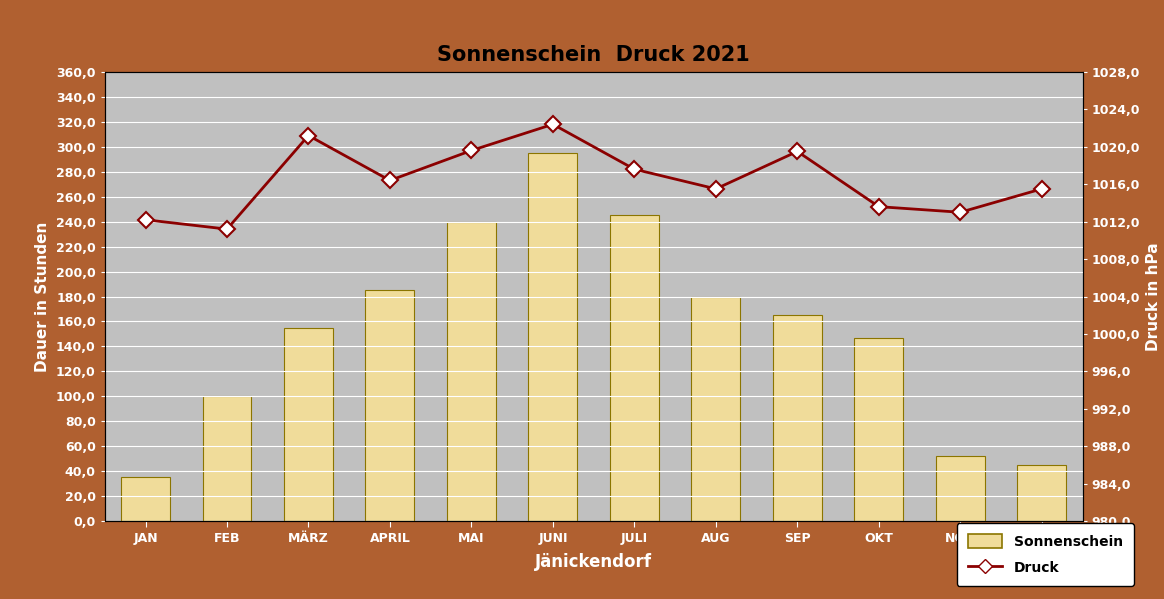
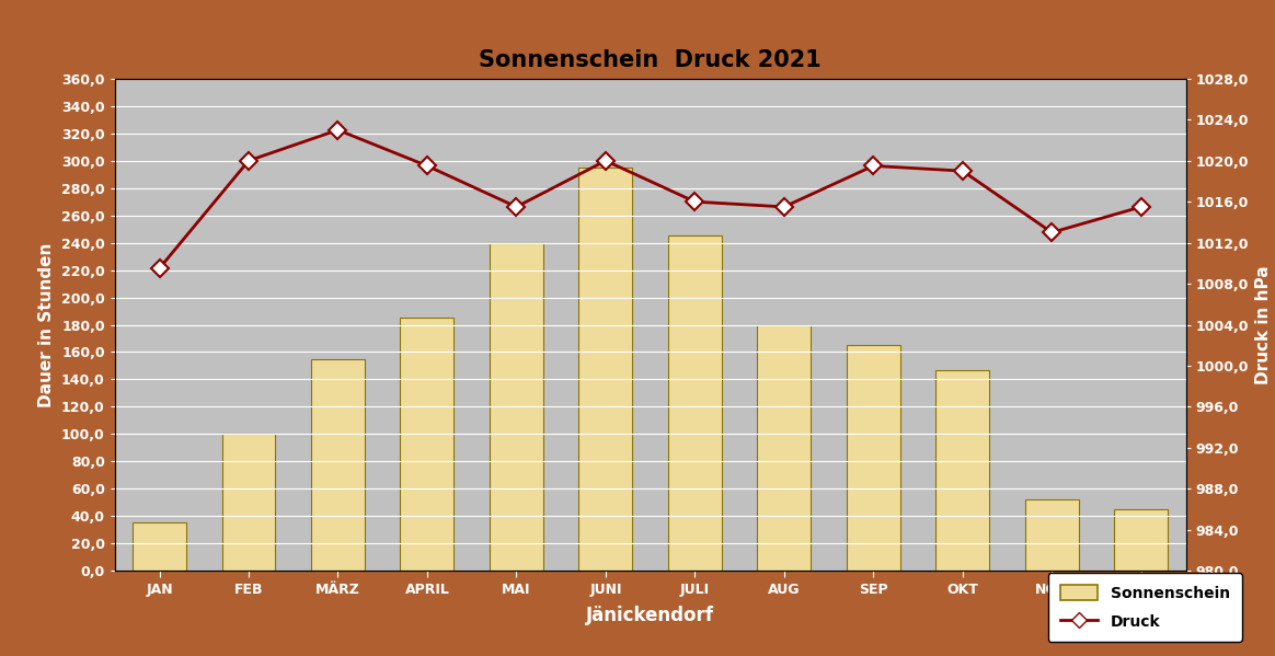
Druck/JAN: 1012,2 -> 1009,5
Druck/FEB: 1011,2 -> 1020,0
Druck/MÄRZ: 1021,2 -> 1023,0
Druck/APRIL: 1016,4 -> 1019,5
Druck/MAI: 1019,6 -> 1015,5
Druck/JUNI: 1022,4 -> 1020,0
Druck/JULI: 1017,6 -> 1016,0
Druck/OKT: 1013,6 -> 1019,0
